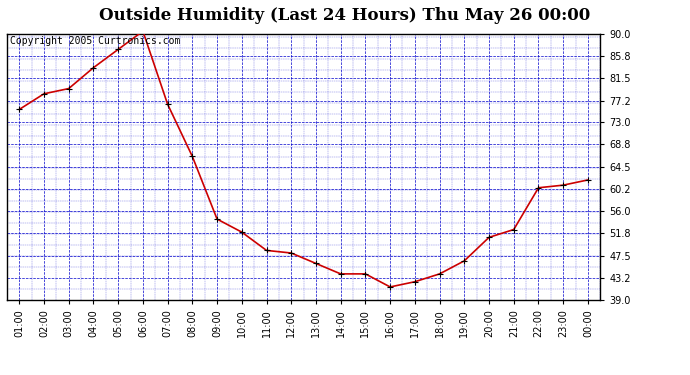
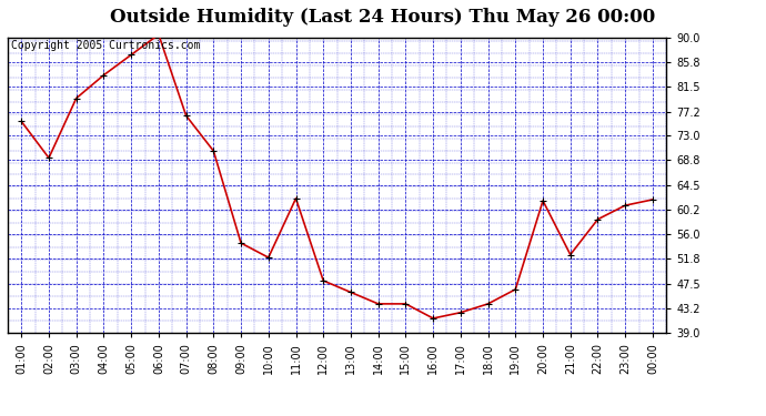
02:00: 78.5 -> 69.2
08:00: 66.5 -> 70.4
11:00: 48.5 -> 62.2
20:00: 51.0 -> 61.8
22:00: 60.5 -> 58.6
